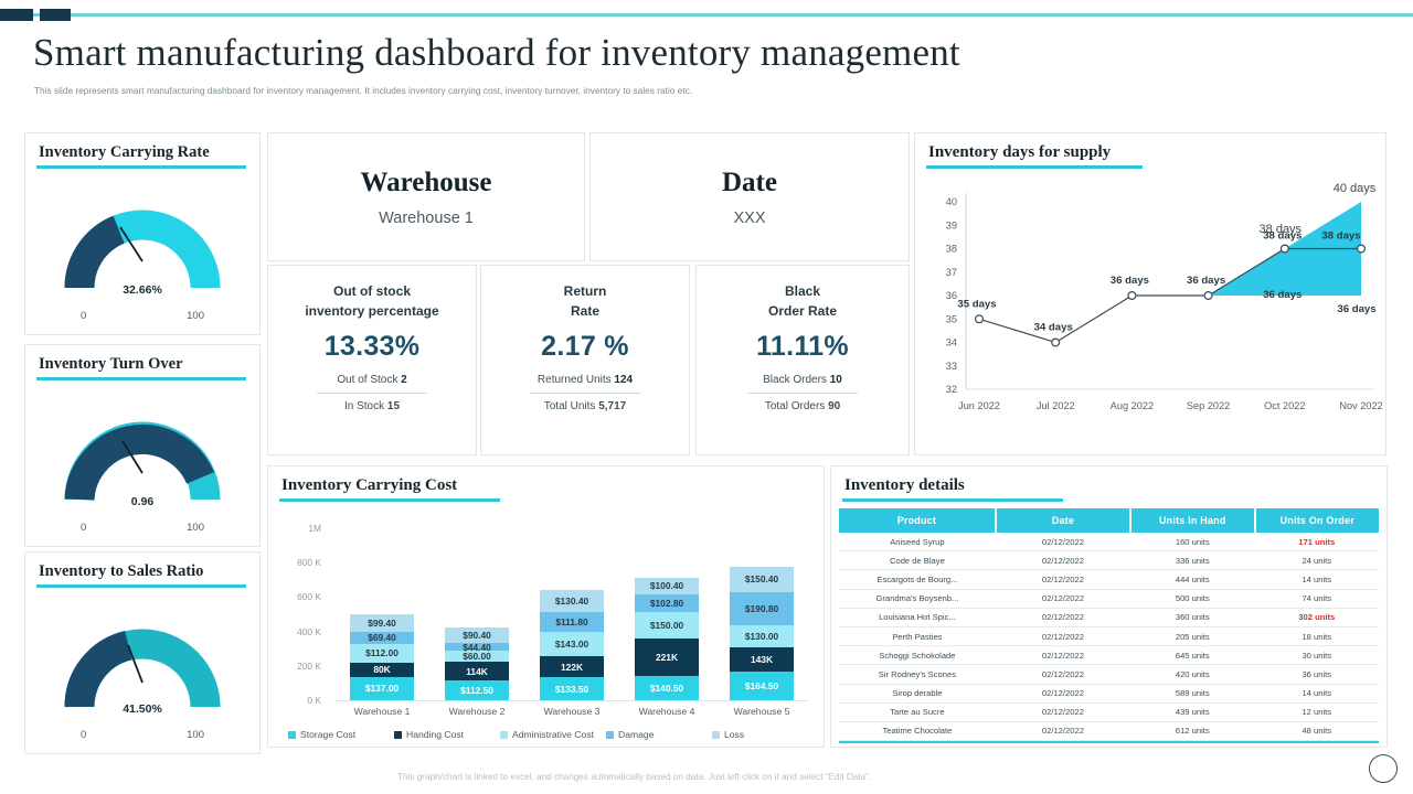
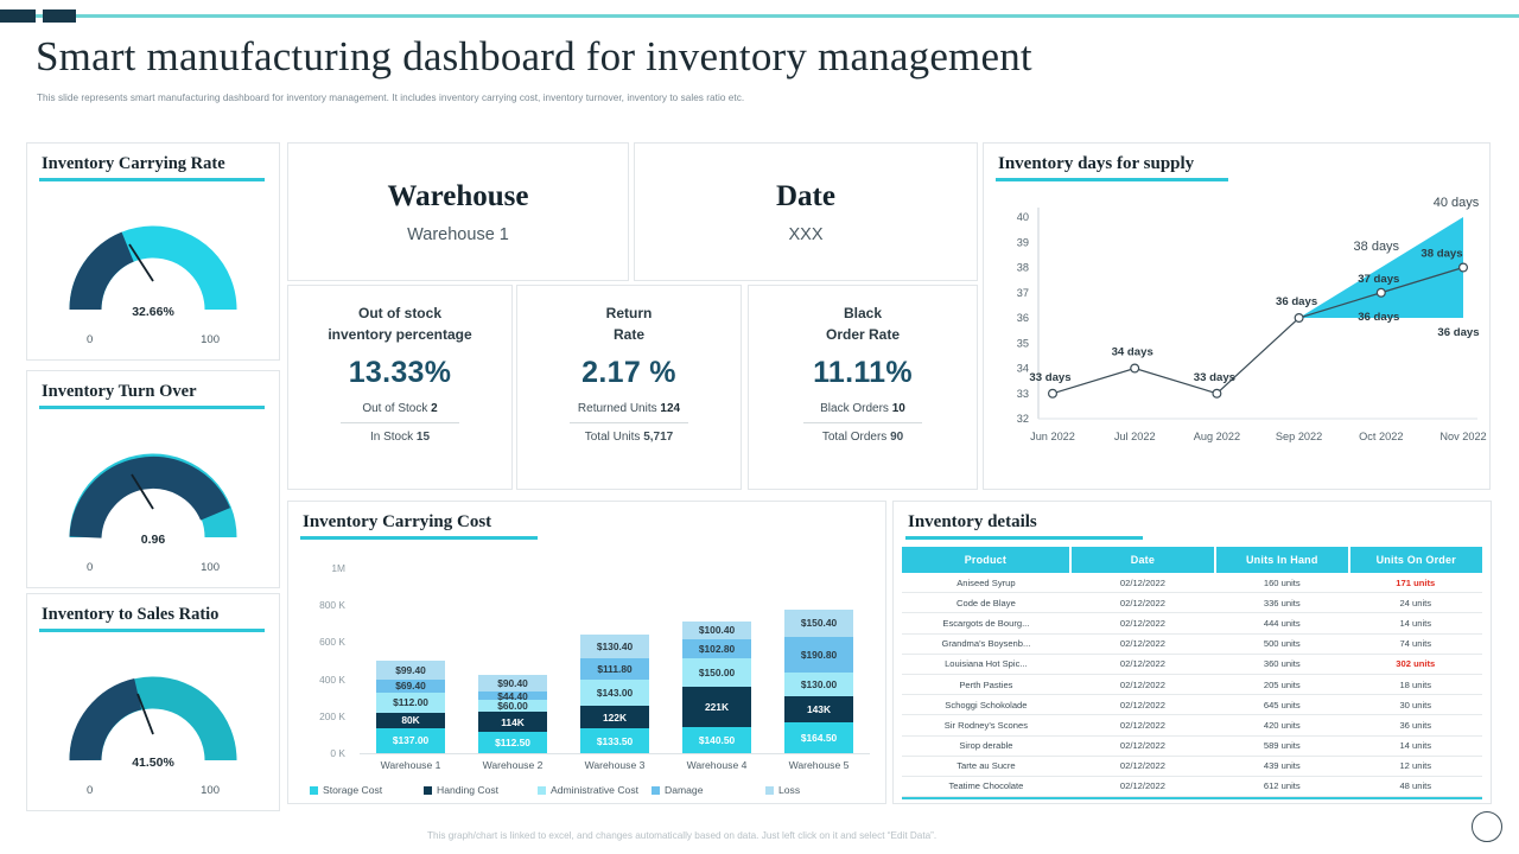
Inventory days for supply/Jun 2022: 35 -> 33
Inventory days for supply/Aug 2022: 36 -> 33
Inventory days for supply/Oct 2022: 38 -> 37
